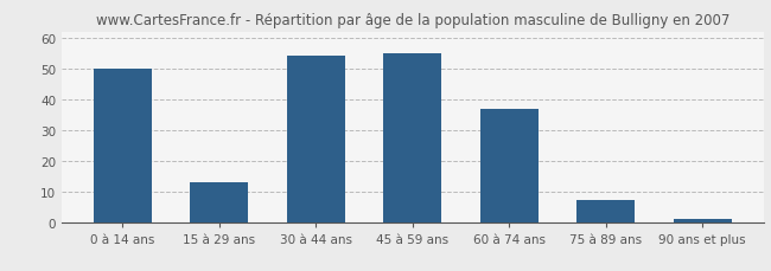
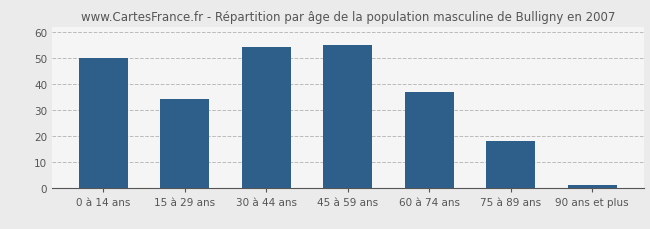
15 à 29 ans: 13 -> 34
75 à 89 ans: 7 -> 18
